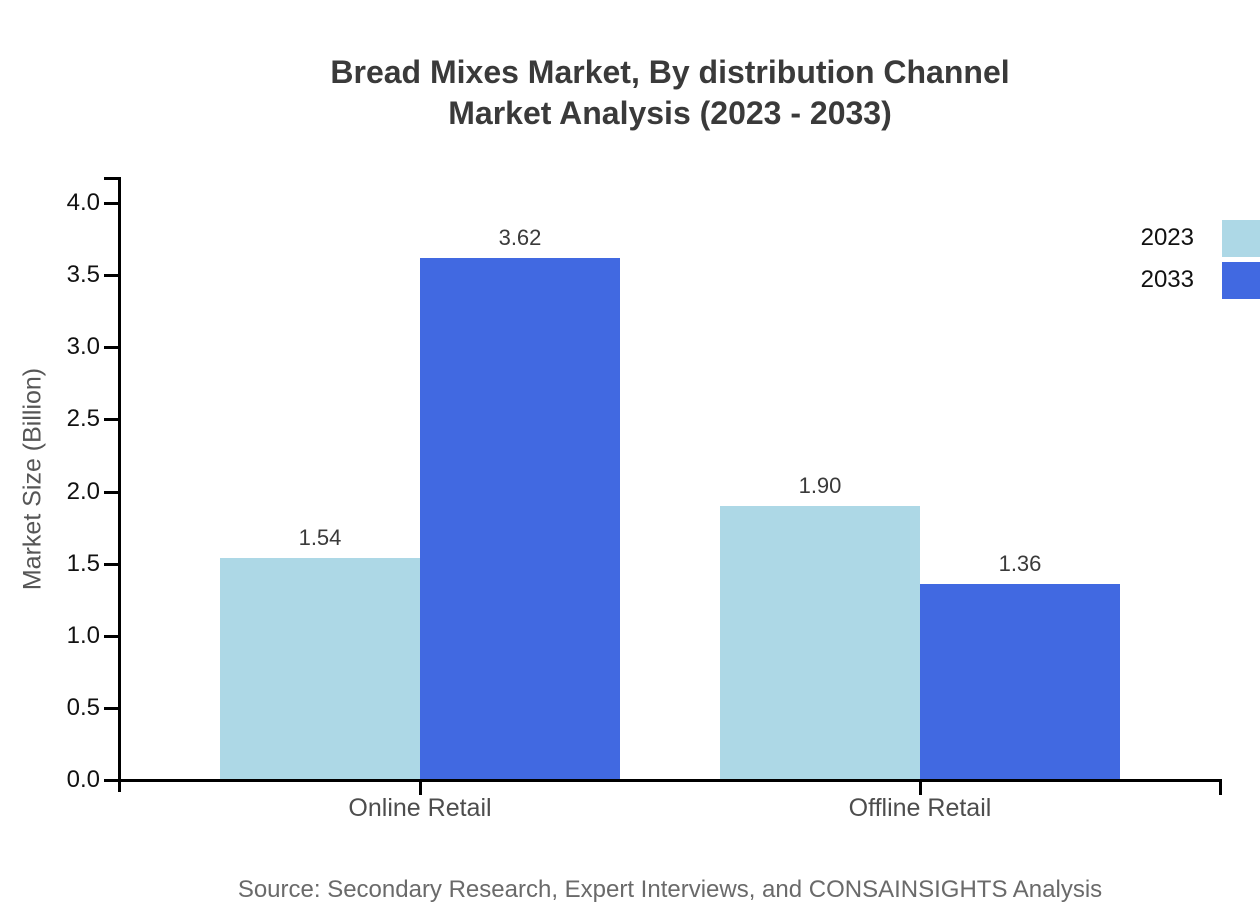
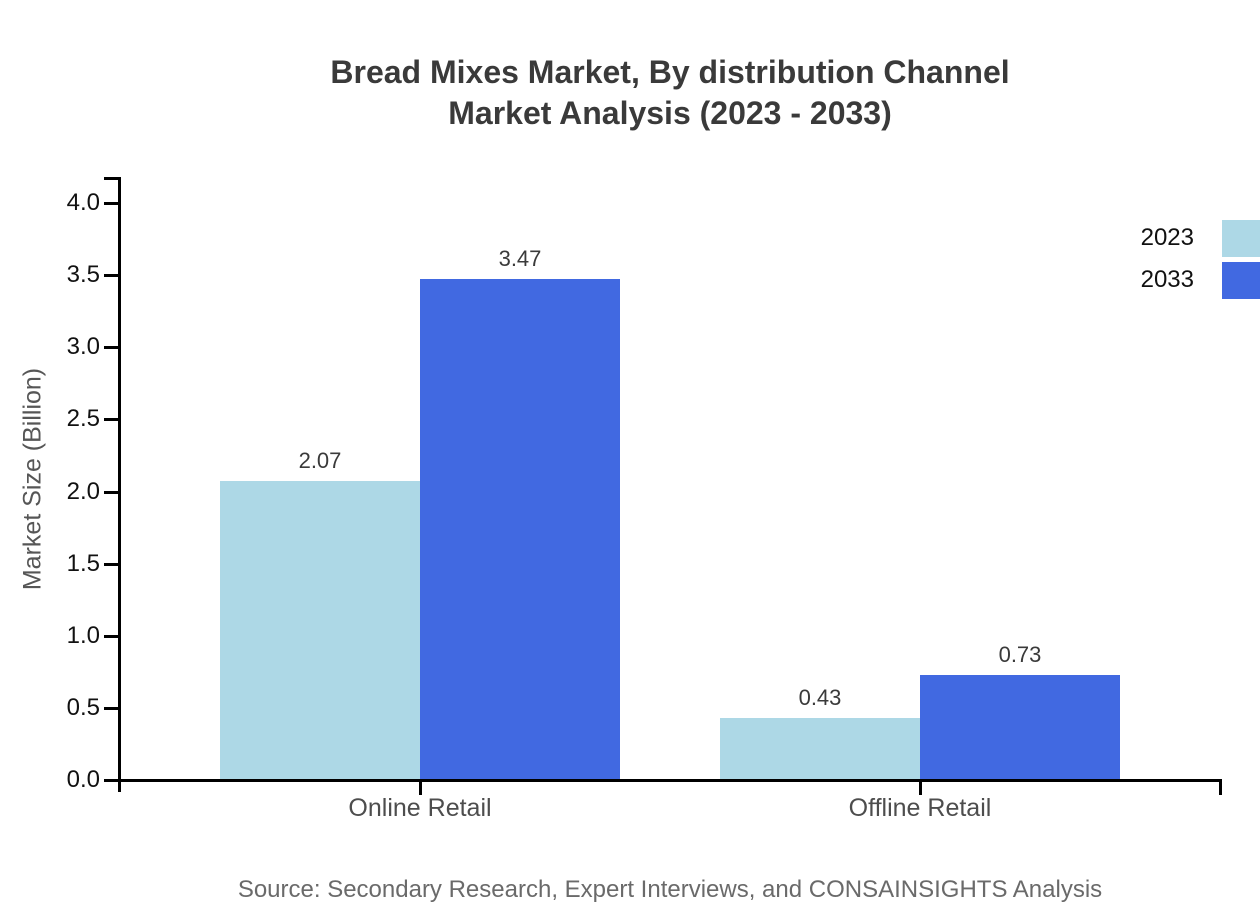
2023/Online Retail: 1.54 -> 2.07
2033/Online Retail: 3.62 -> 3.47
2023/Offline Retail: 1.90 -> 0.43
2033/Offline Retail: 1.36 -> 0.73
